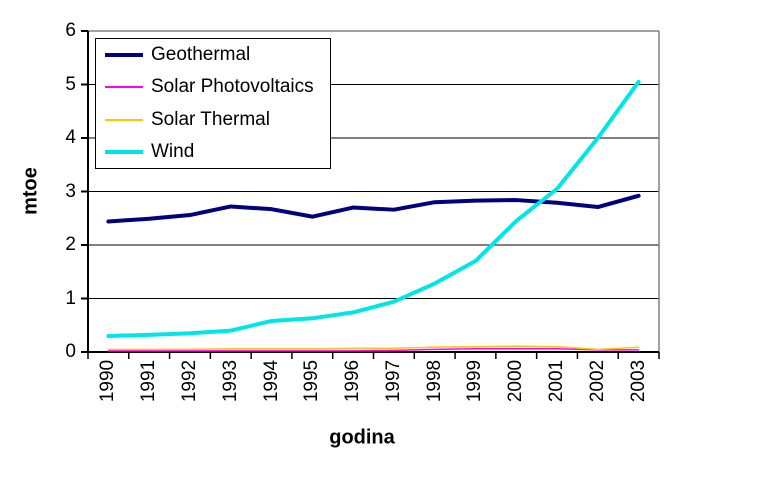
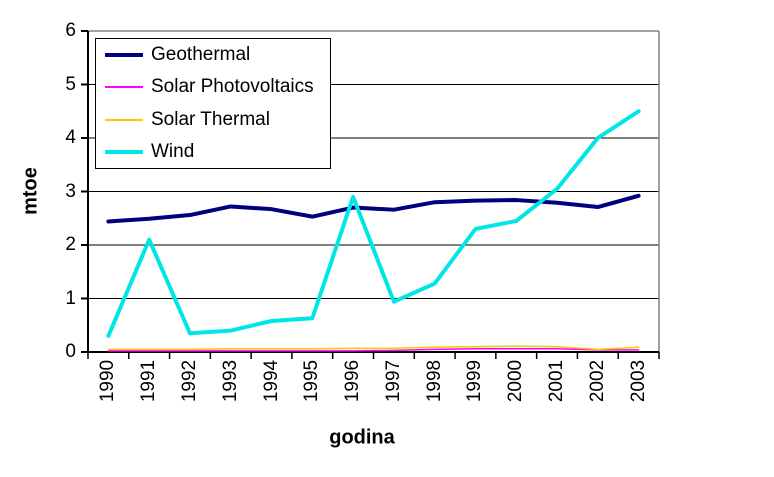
Wind/1991: 0.3 -> 2.1
Wind/1996: 0.7 -> 2.9
Wind/1999: 1.7 -> 2.3
Wind/2003: 5.0 -> 4.5
